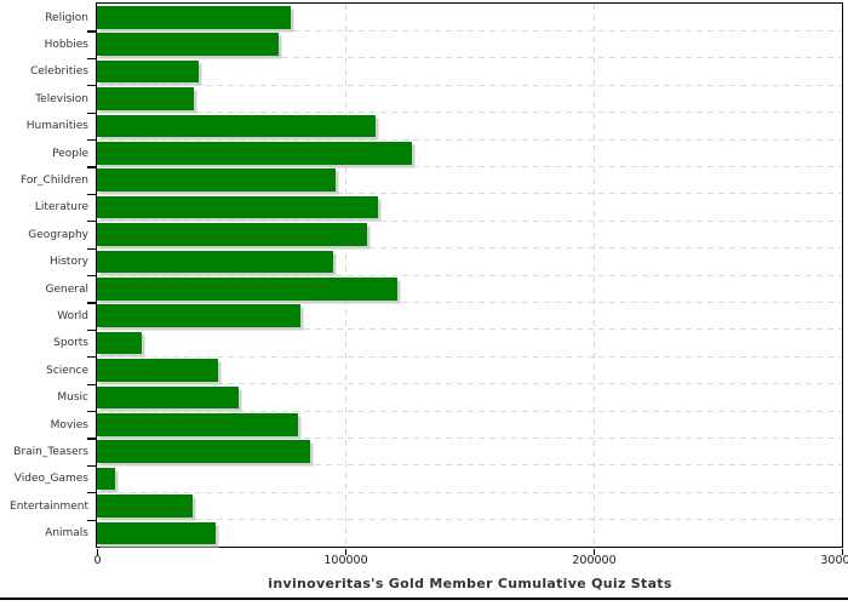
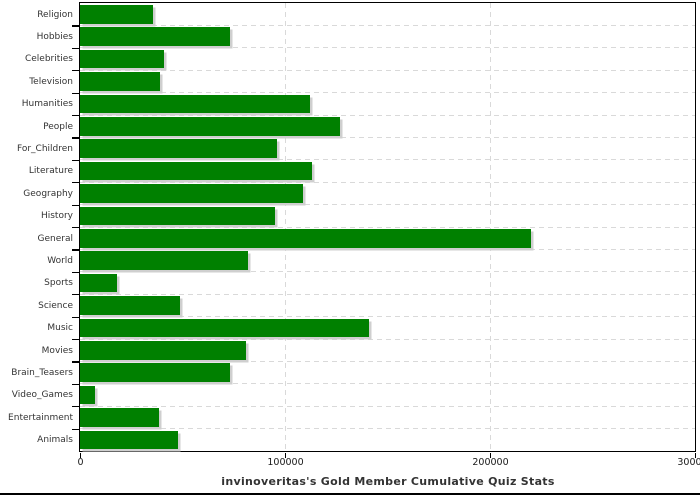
Religion: 78000 -> 36000
General: 121000 -> 220000
Music: 57000 -> 141000
Brain_Teasers: 86000 -> 73000
